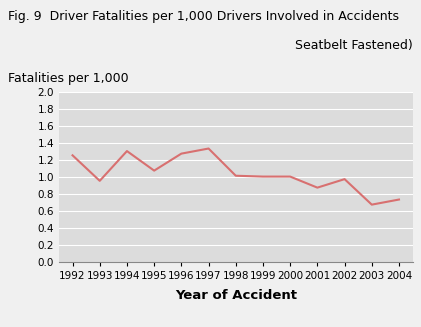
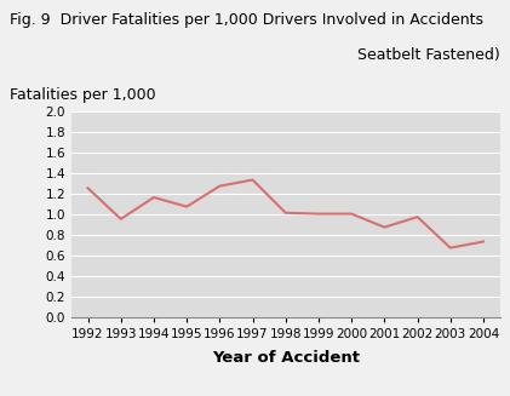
1994: 1.30 -> 1.16
